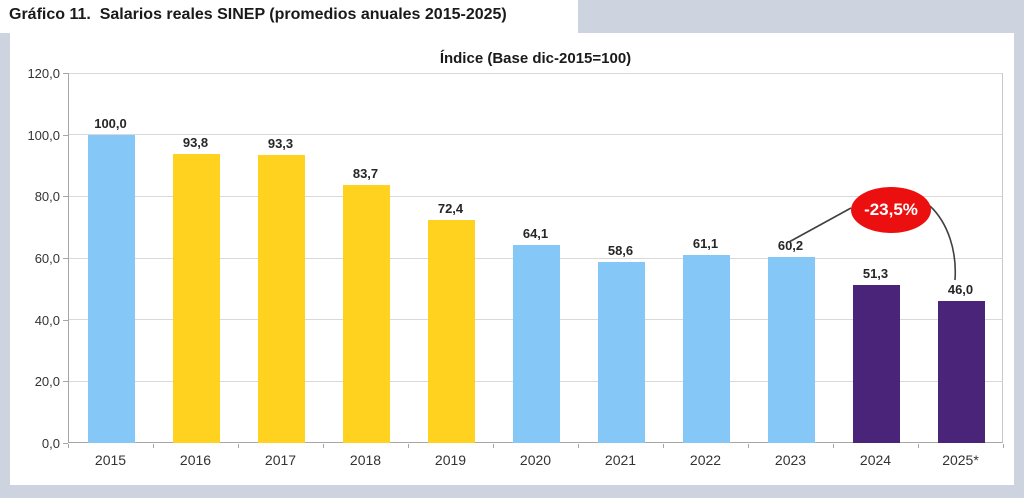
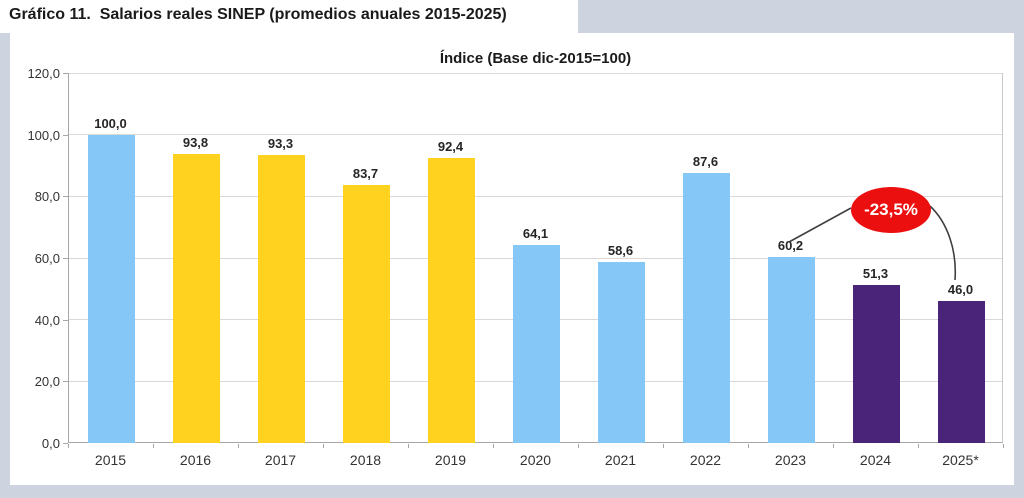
2019: 72,4 -> 92,4
2022: 61,1 -> 87,6
